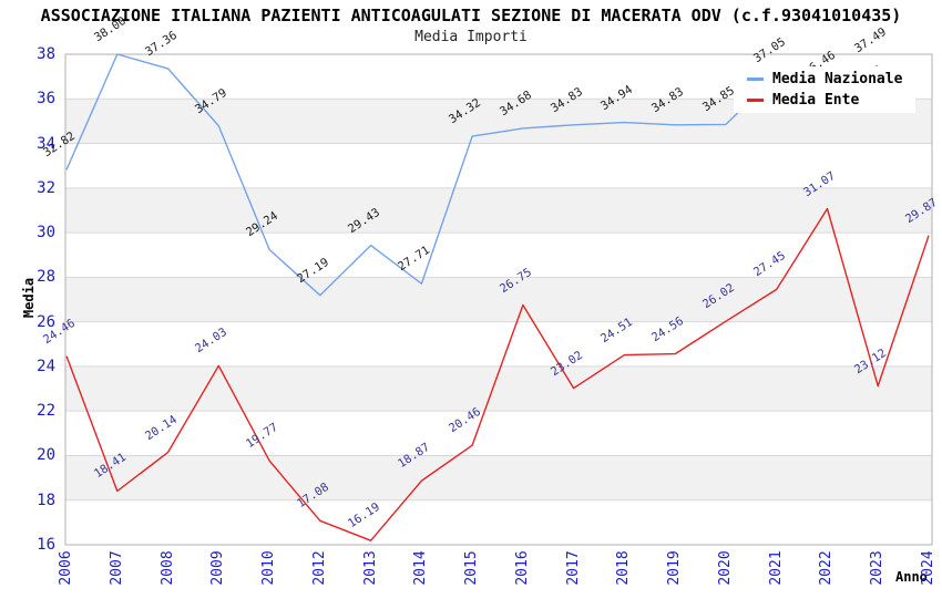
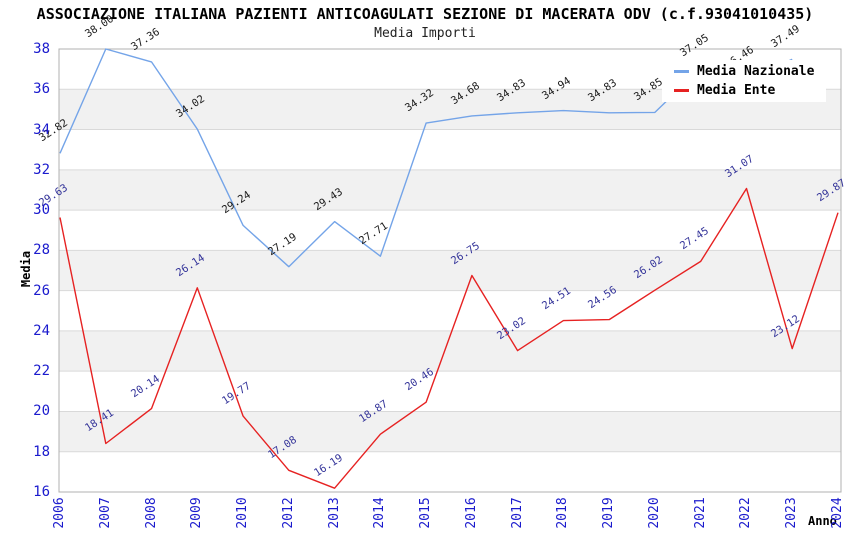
Media Ente/2006: 24.46 -> 29.63
Media Nazionale/2009: 34.79 -> 34.02
Media Ente/2009: 24.03 -> 26.14
